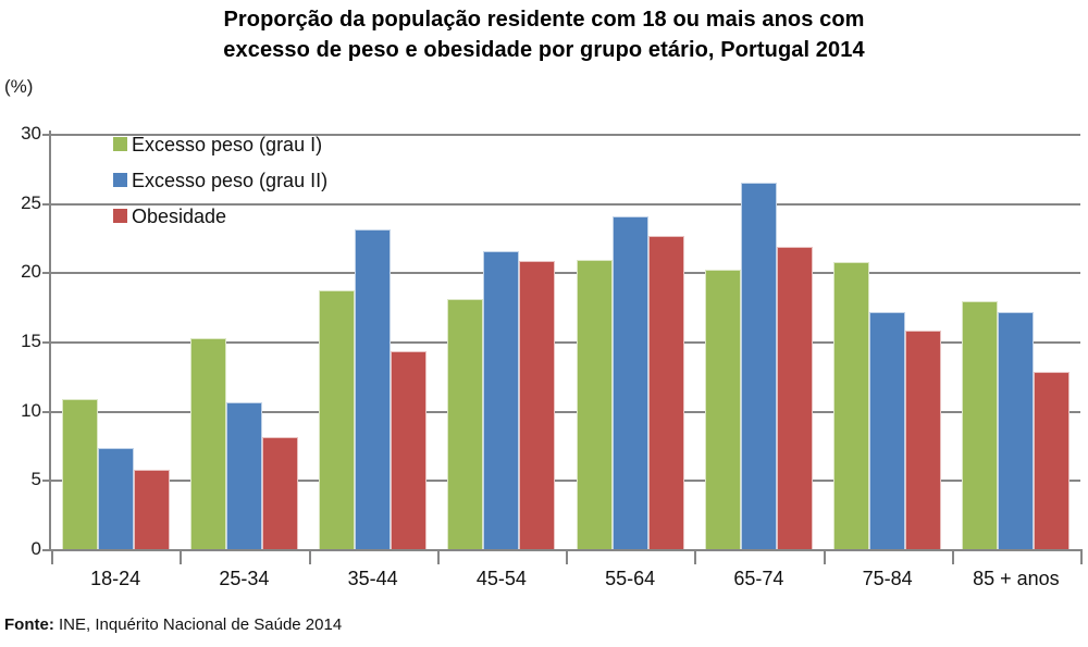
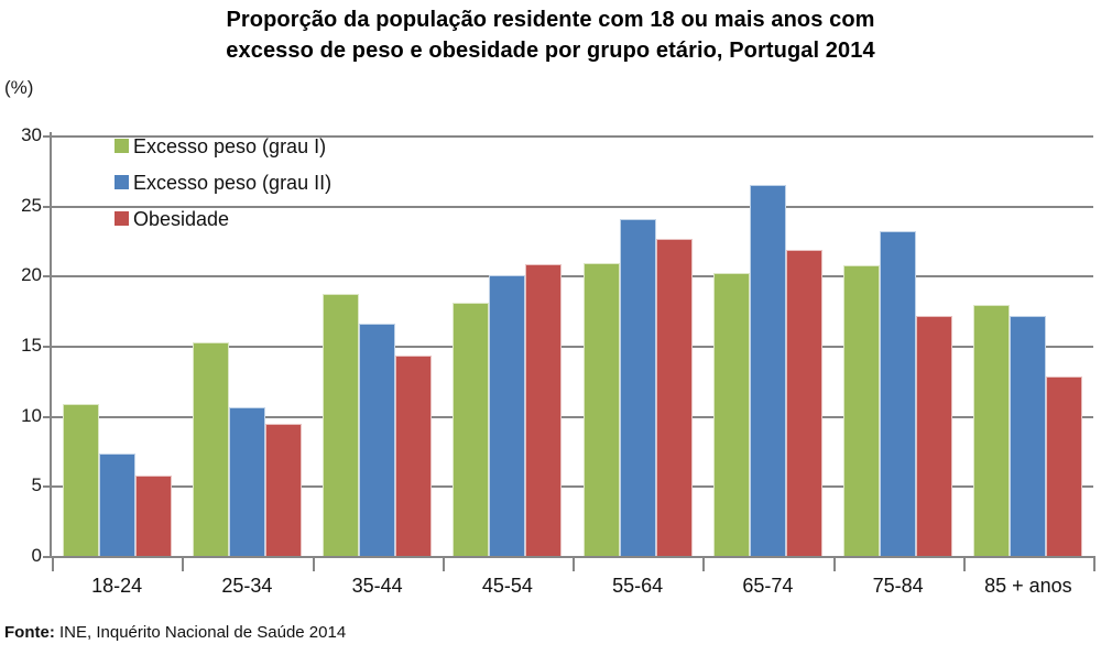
Obesidade/25-34: 8.1 -> 9.4
Excesso peso (grau II)/35-44: 23.1 -> 16.6
Excesso peso (grau II)/45-54: 21.5 -> 20.0
Excesso peso (grau II)/75-84: 17.1 -> 23.2
Obesidade/75-84: 15.8 -> 17.1
